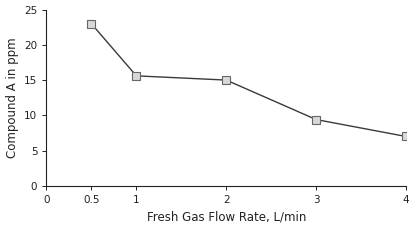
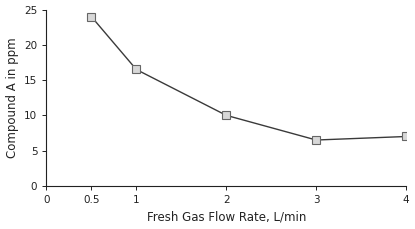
0.5: 23.0 -> 24.0
1: 15.6 -> 16.5
2: 15.0 -> 10.0
3: 9.4 -> 6.5
